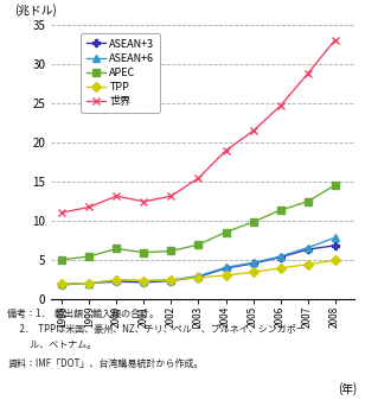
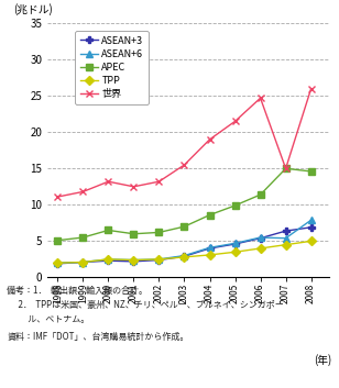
ASEAN+6/2007: 6.6 -> 5.4
APEC/2007: 12.5 -> 15.0
世界/2007: 28.8 -> 15.0
世界/2008: 33.1 -> 26.0
